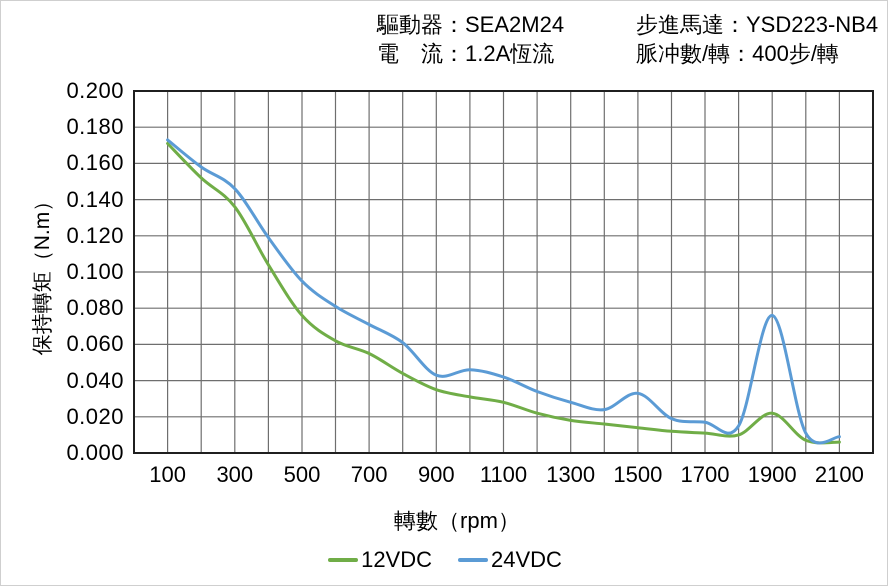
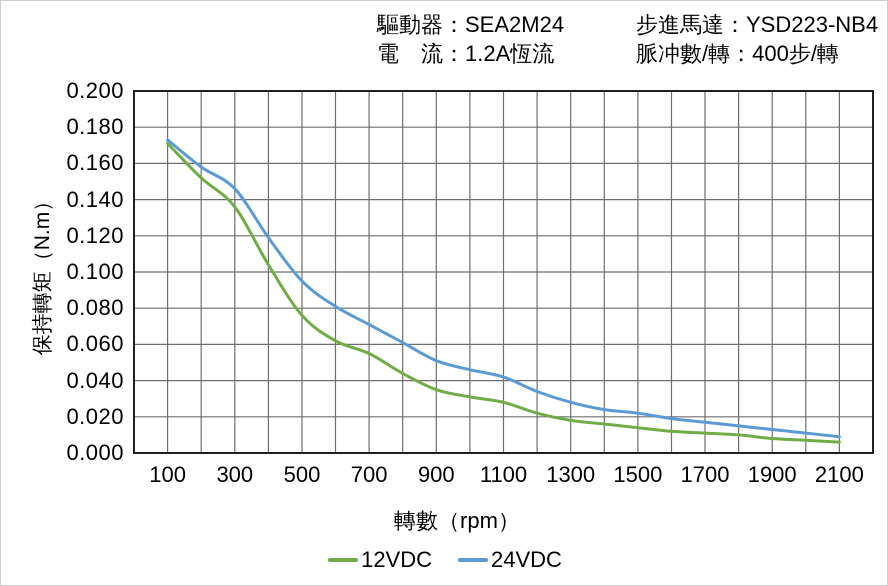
24VDC/900: 0.043 -> 0.051
24VDC/1500: 0.033 -> 0.022
12VDC/1900: 0.022 -> 0.008
24VDC/1900: 0.076 -> 0.013
